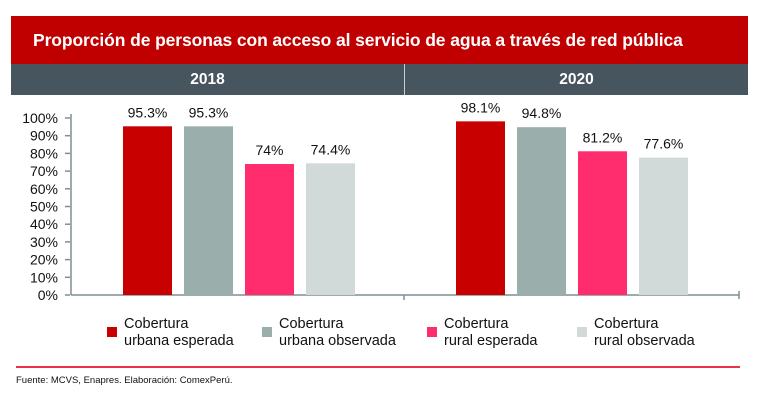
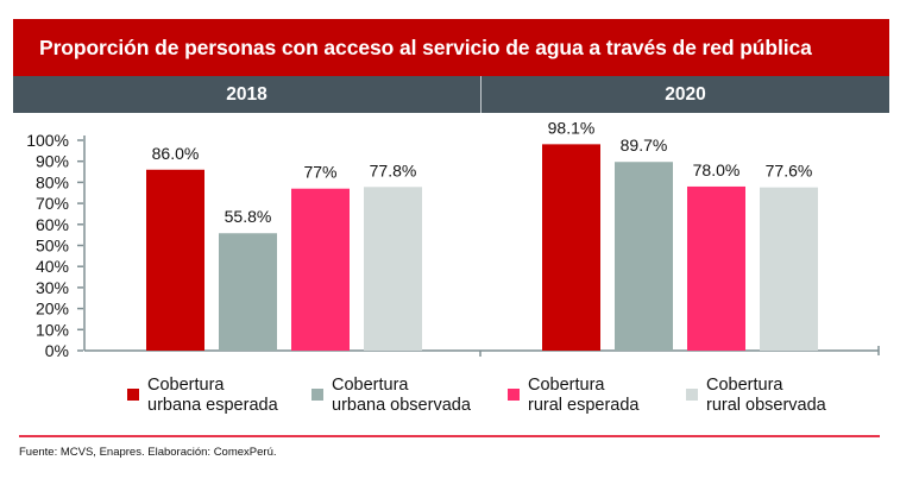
Cobertura urbana esperada/2018: 95.3% -> 86.0%
Cobertura urbana observada/2018: 95.3% -> 55.8%
Cobertura rural esperada/2018: 74% -> 77%
Cobertura rural observada/2018: 74.4% -> 77.8%
Cobertura urbana observada/2020: 94.8% -> 89.7%
Cobertura rural esperada/2020: 81.2% -> 78.0%
